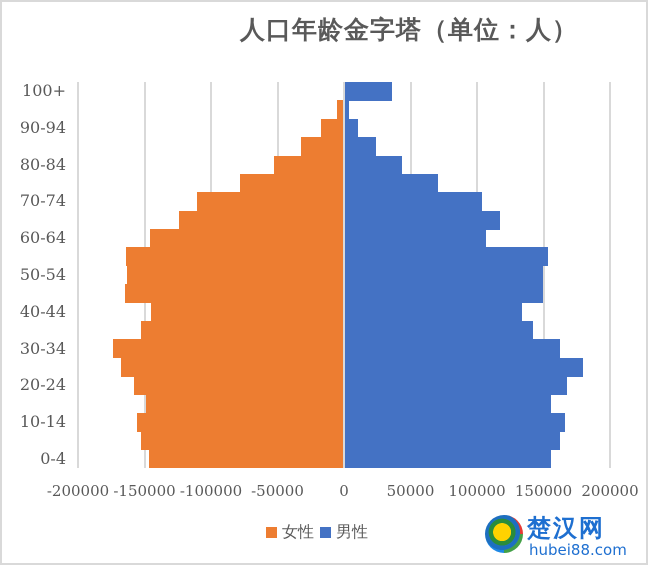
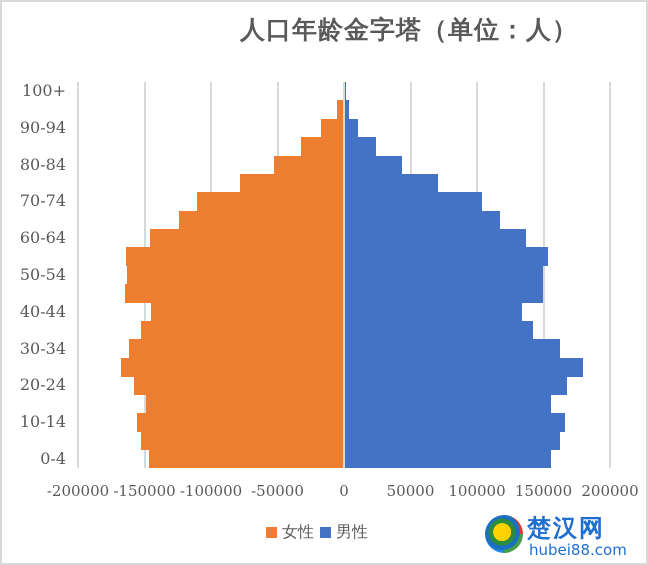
女性/30-34: -174000 -> -162000
男性/60-64: 106000 -> 136000
男性/100+: 35000 -> 1000
